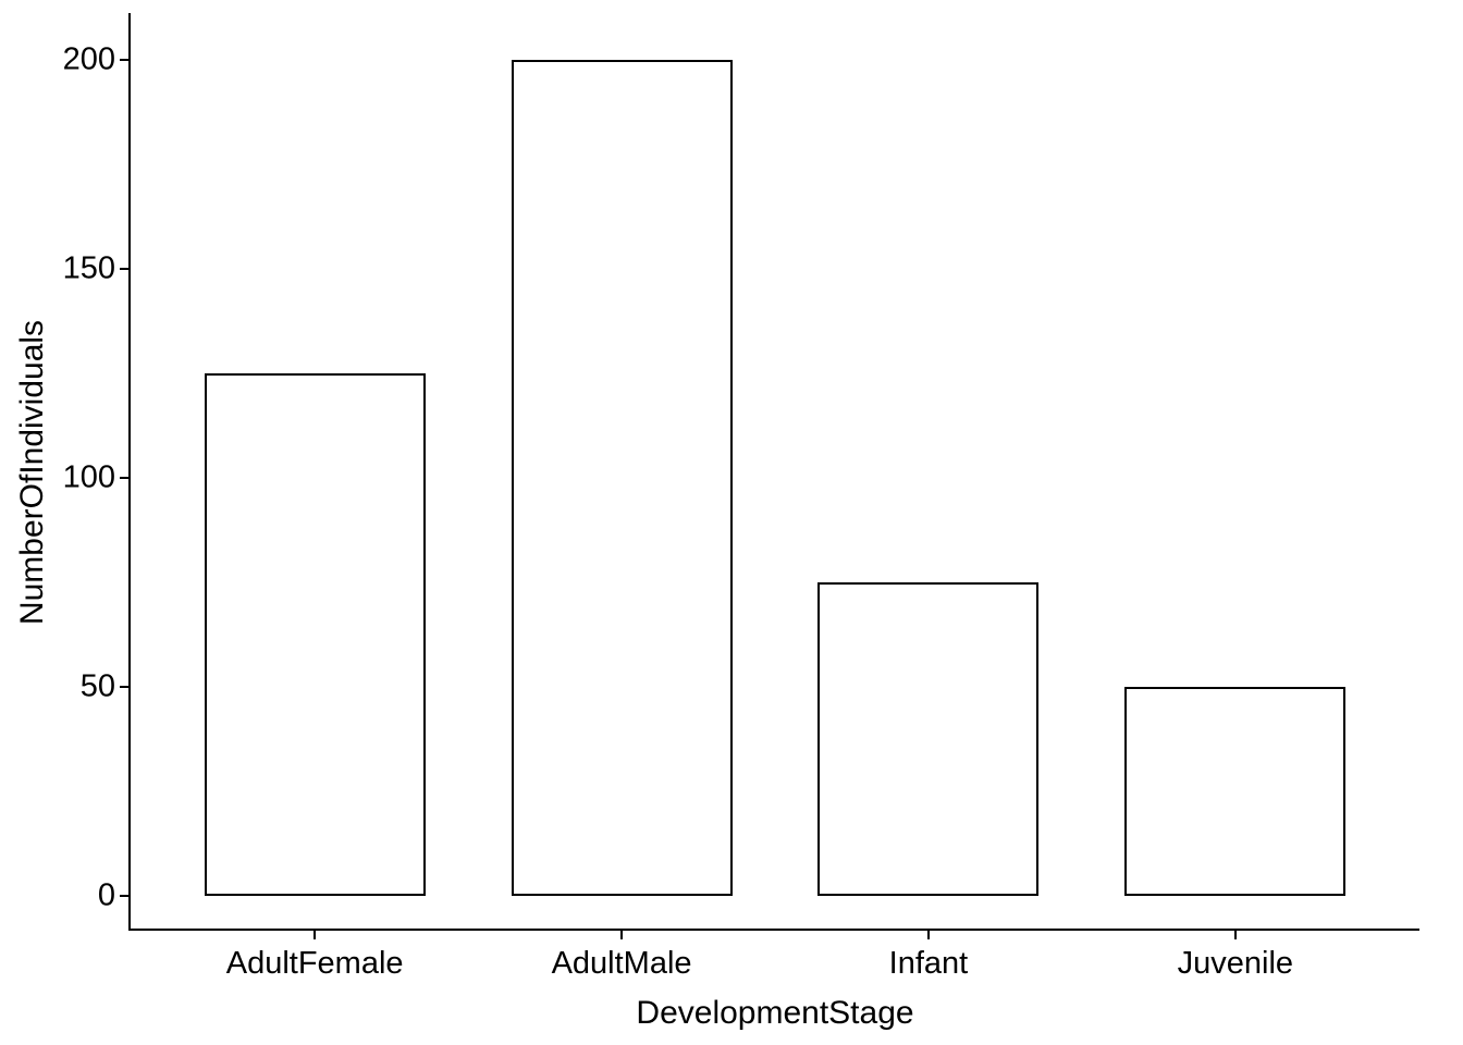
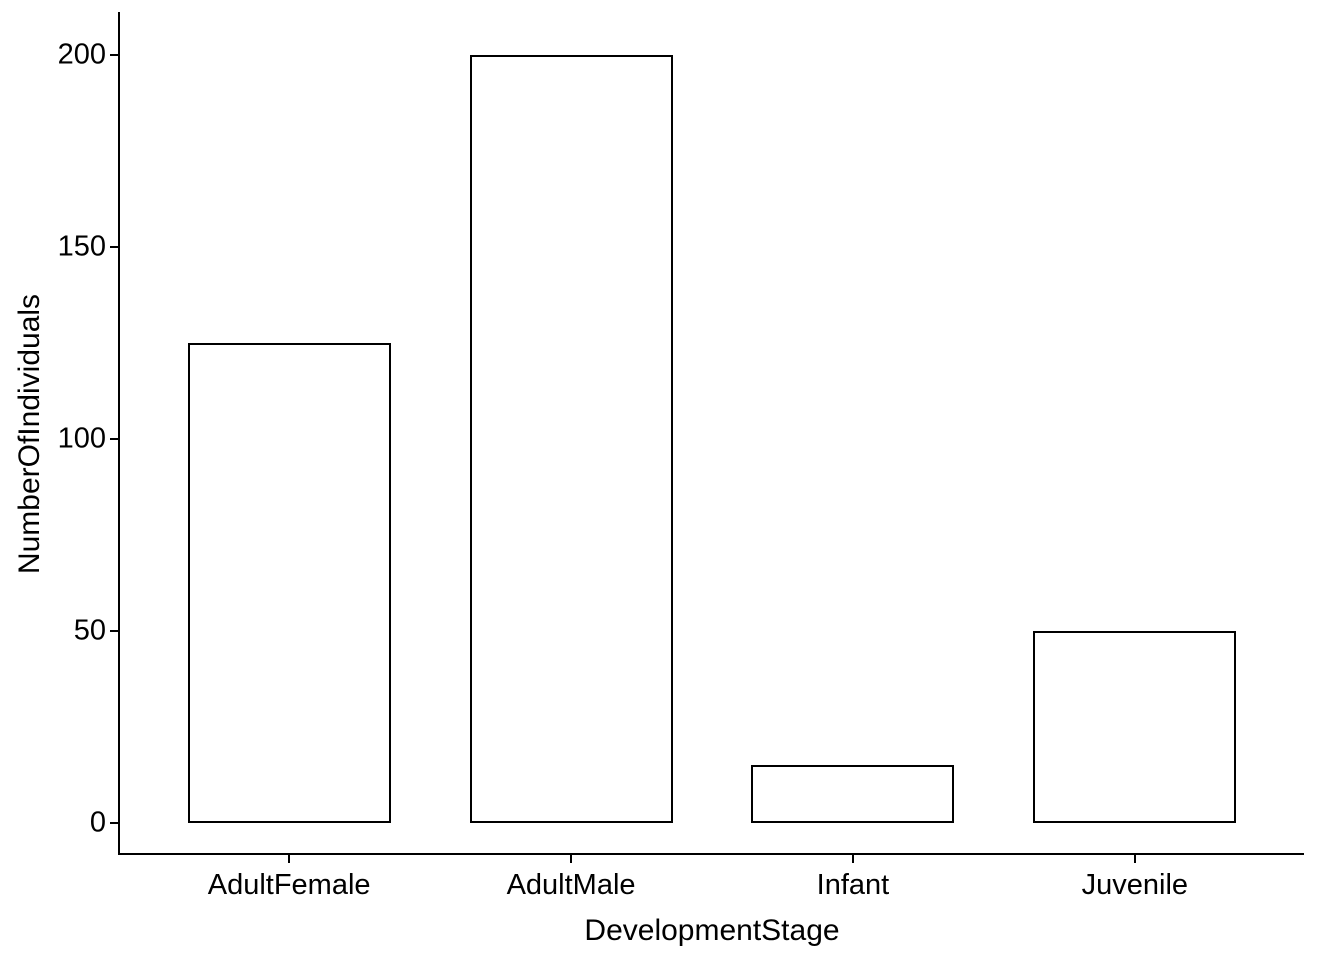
Infant: 75 -> 15
